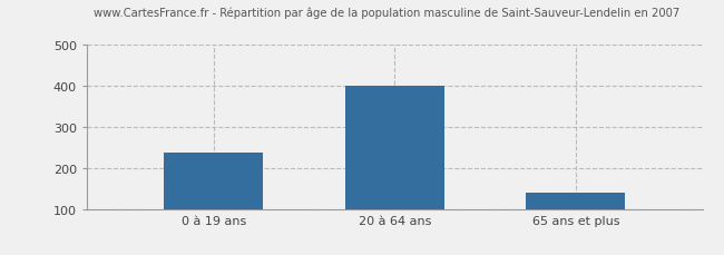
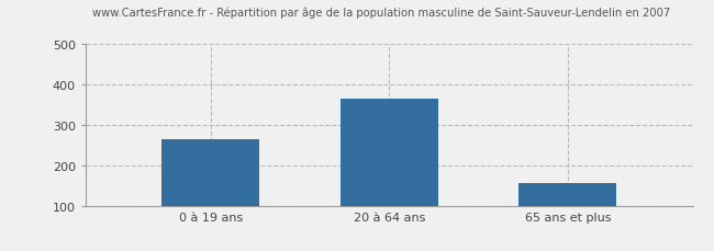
0 à 19 ans: 237 -> 265
20 à 64 ans: 400 -> 365
65 ans et plus: 140 -> 155
